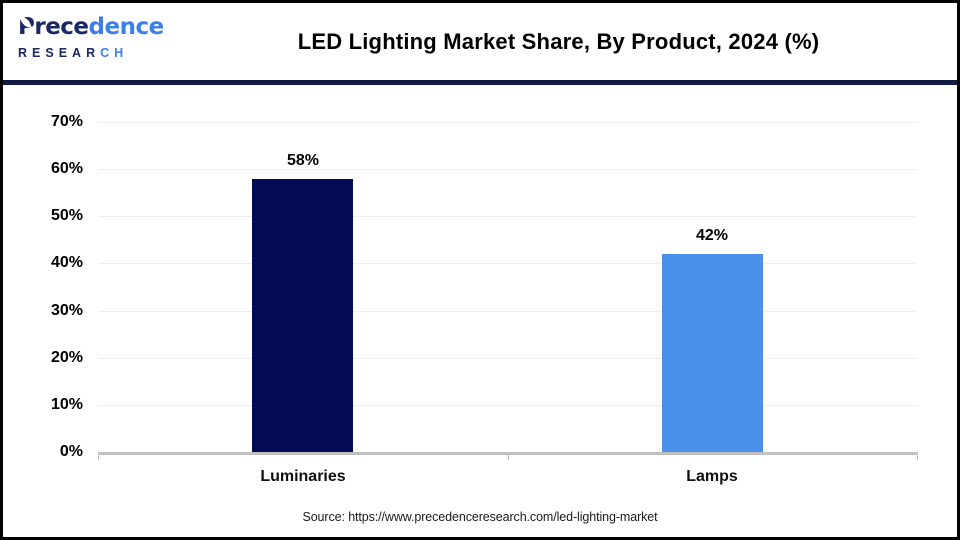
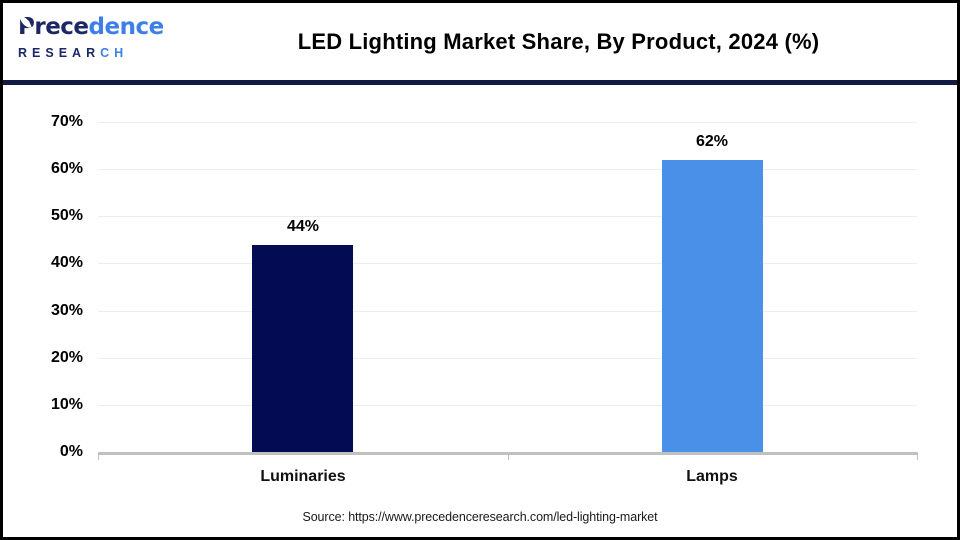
Luminaries: 58% -> 44%
Lamps: 42% -> 62%
